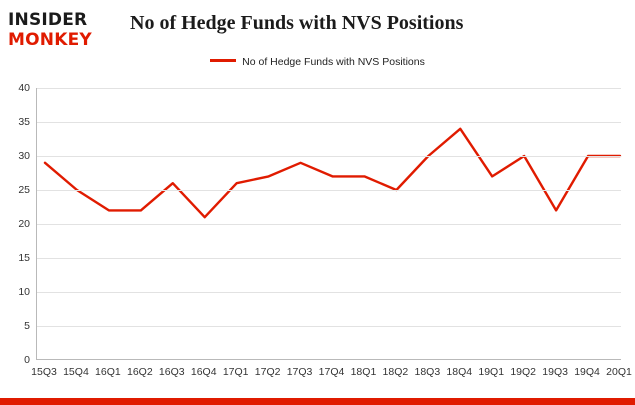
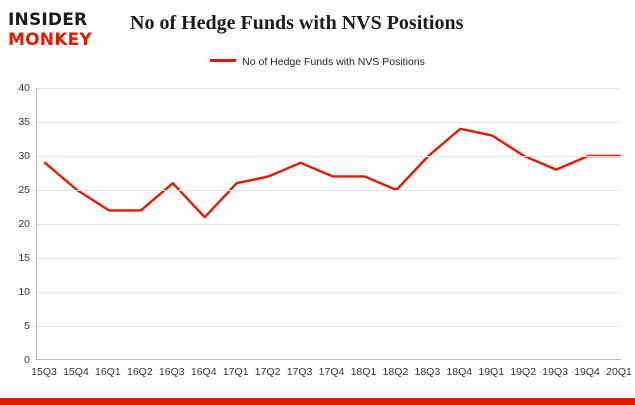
19Q1: 27 -> 33
19Q3: 22 -> 28
